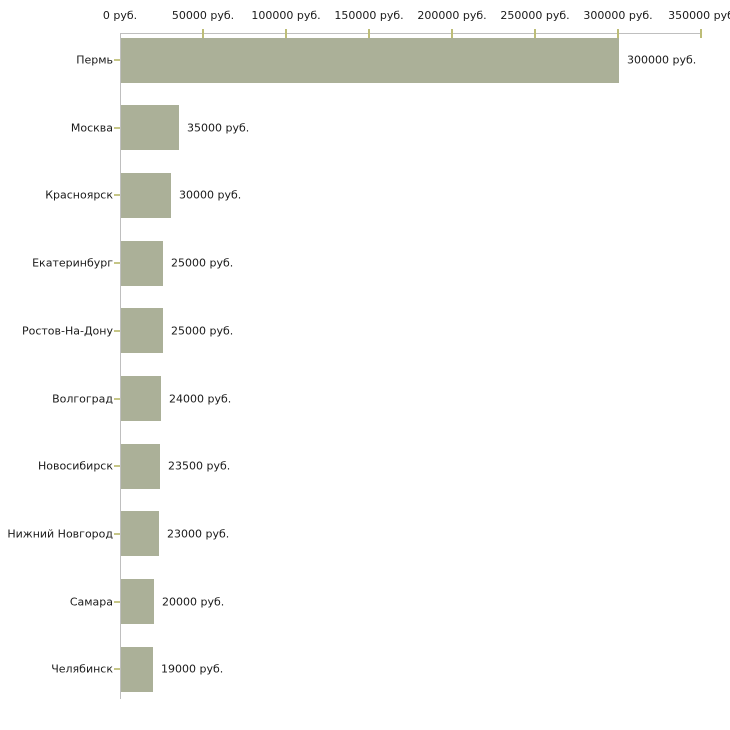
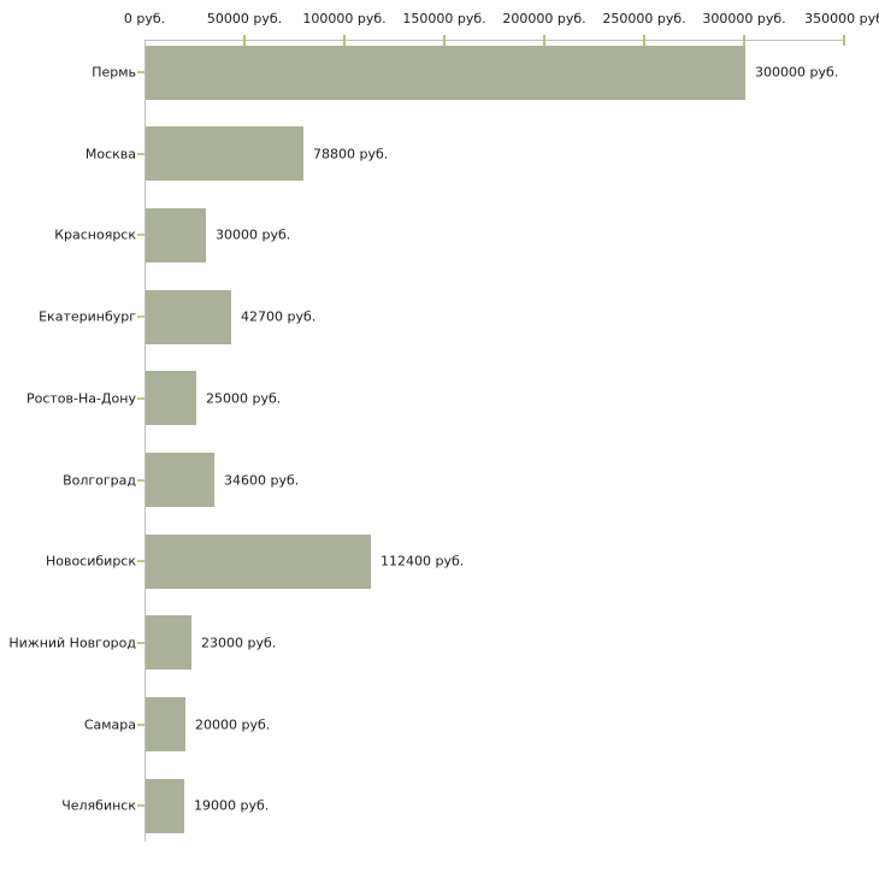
Москва: 35000 -> 78800
Екатеринбург: 25000 -> 42700
Волгоград: 24000 -> 34600
Новосибирск: 23500 -> 112400
